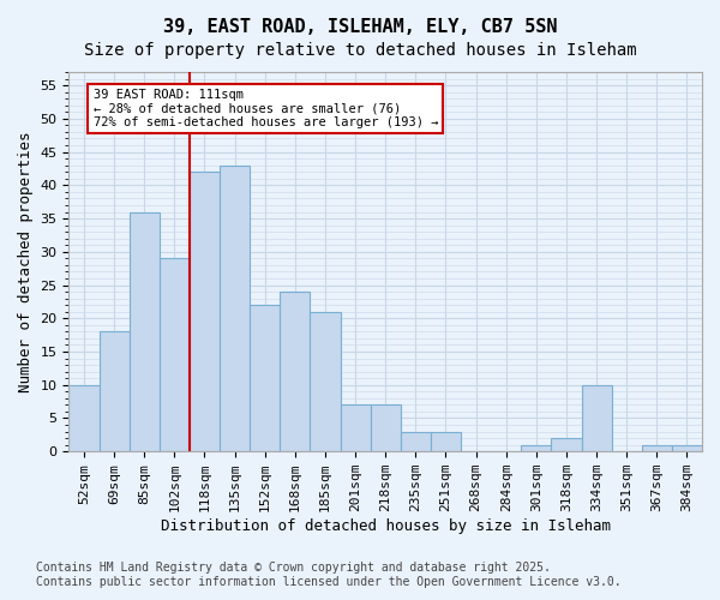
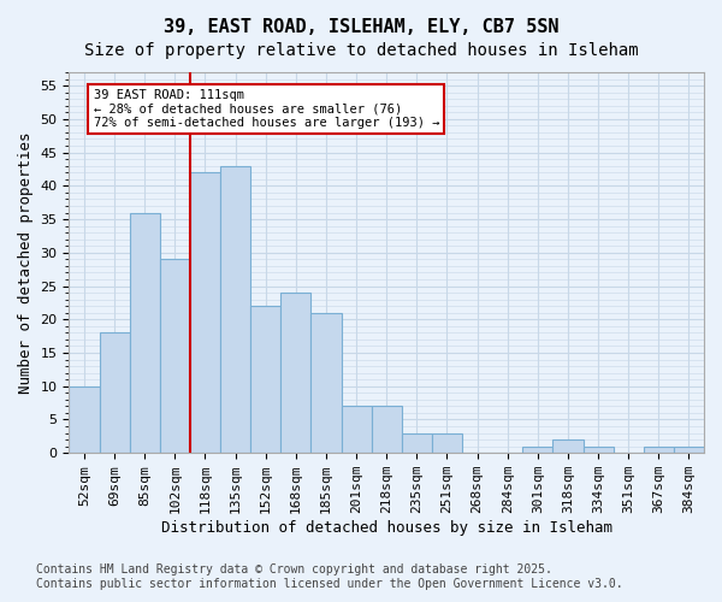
334sqm: 10 -> 1
